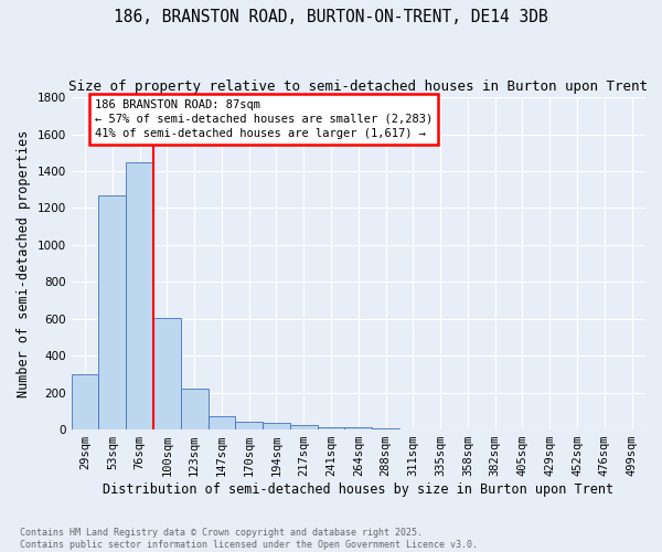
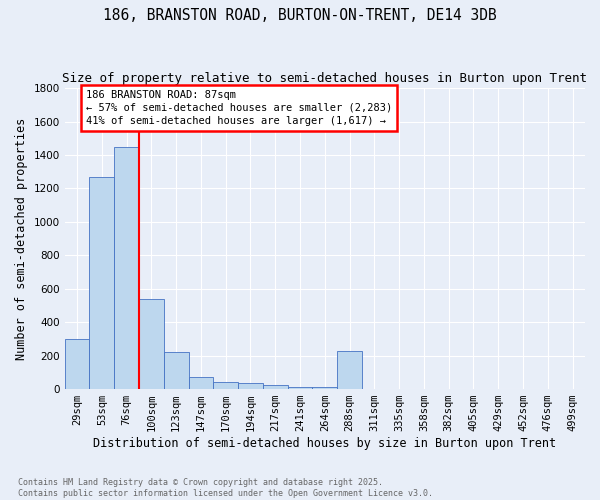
100sqm: 600 -> 540
288sqm: 10 -> 230
